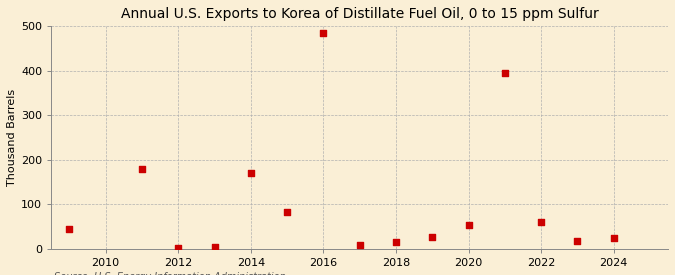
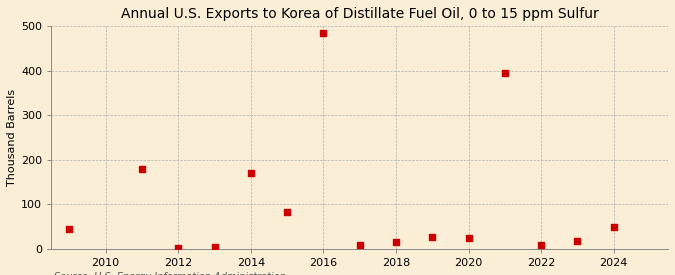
2020: 55 -> 25
2022: 60 -> 10
2024: 25 -> 50
